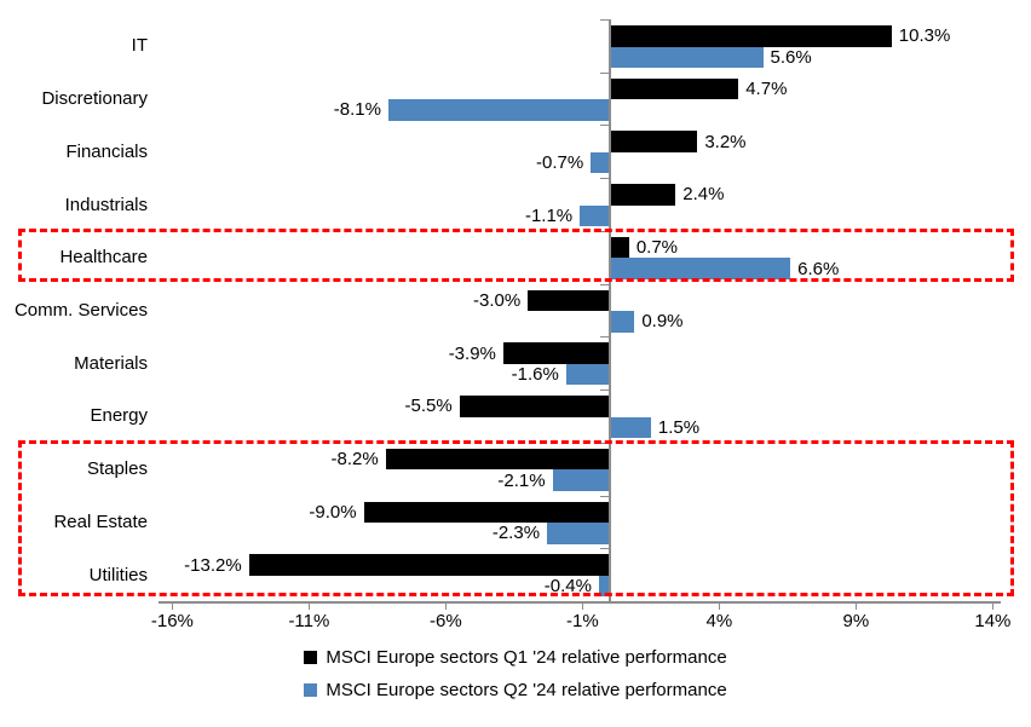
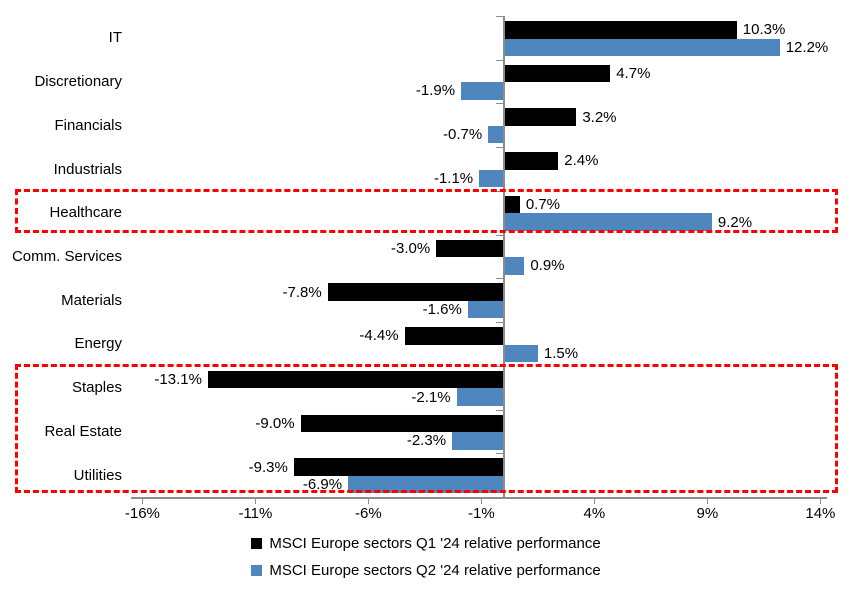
MSCI Europe sectors Q2 '24 relative performance/IT: 5.6% -> 12.2%
MSCI Europe sectors Q2 '24 relative performance/Discretionary: -8.1% -> -1.9%
MSCI Europe sectors Q2 '24 relative performance/Healthcare: 6.6% -> 9.2%
MSCI Europe sectors Q1 '24 relative performance/Materials: -3.9% -> -7.8%
MSCI Europe sectors Q1 '24 relative performance/Energy: -5.5% -> -4.4%
MSCI Europe sectors Q1 '24 relative performance/Staples: -8.2% -> -13.1%
MSCI Europe sectors Q1 '24 relative performance/Utilities: -13.2% -> -9.3%
MSCI Europe sectors Q2 '24 relative performance/Utilities: -0.4% -> -6.9%
